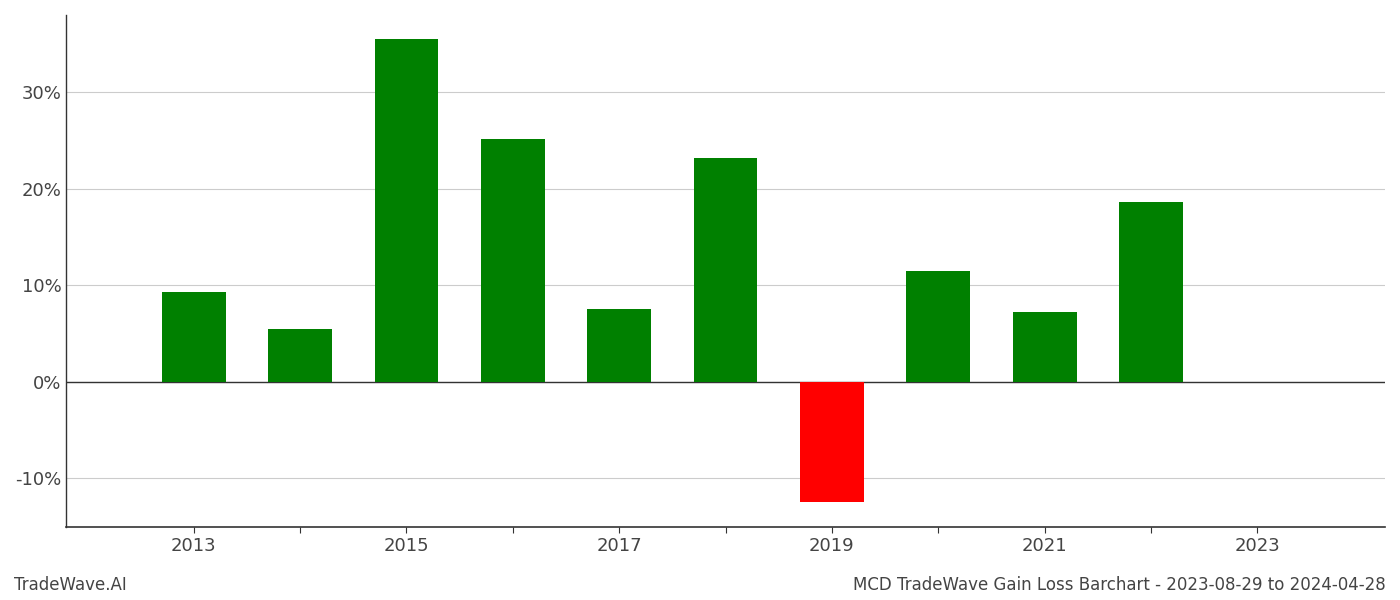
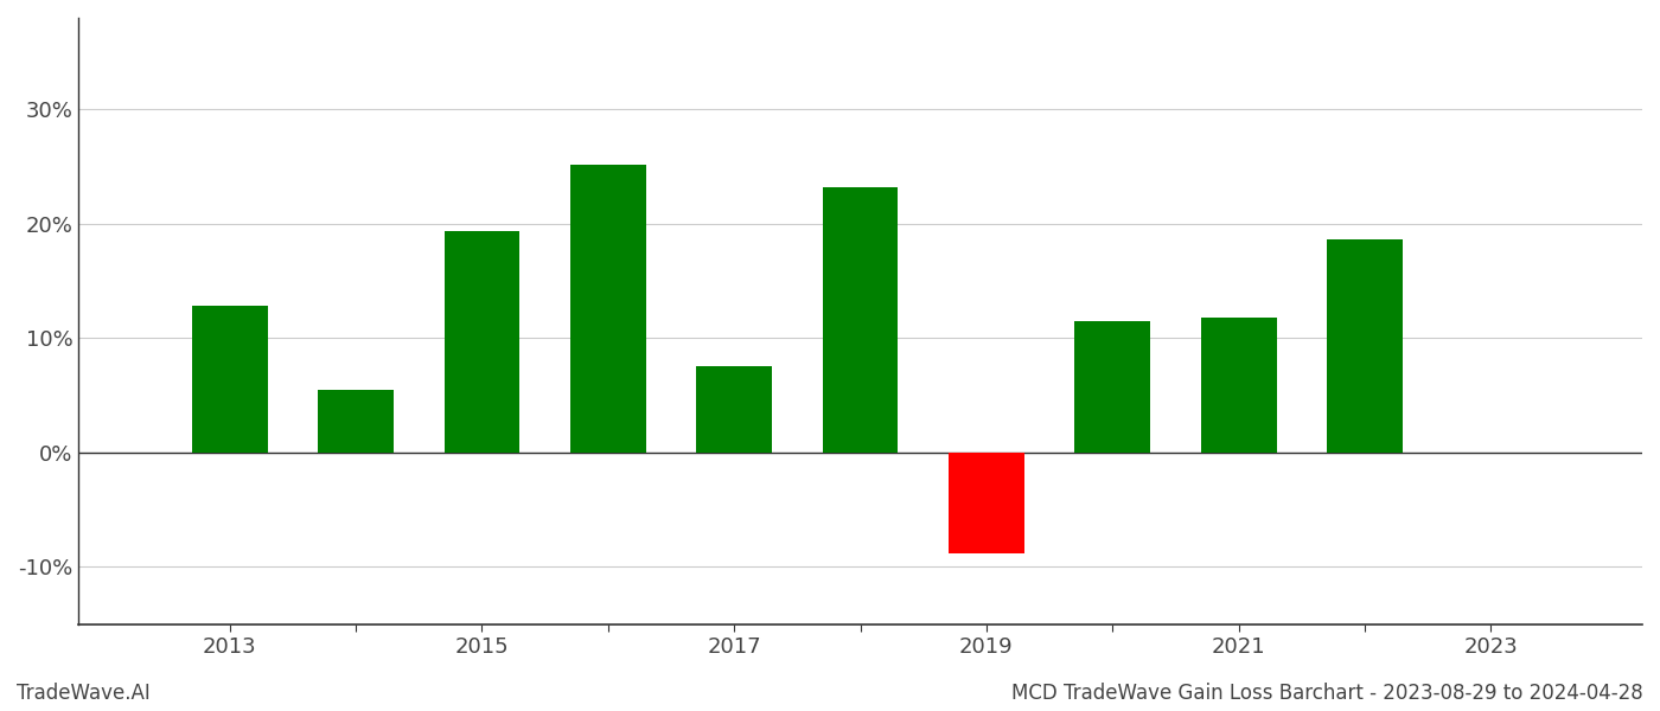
2013: 9.3% -> 12.8%
2015: 35.5% -> 19.4%
2019: -12.5% -> -8.8%
2021: 7.2% -> 11.8%
